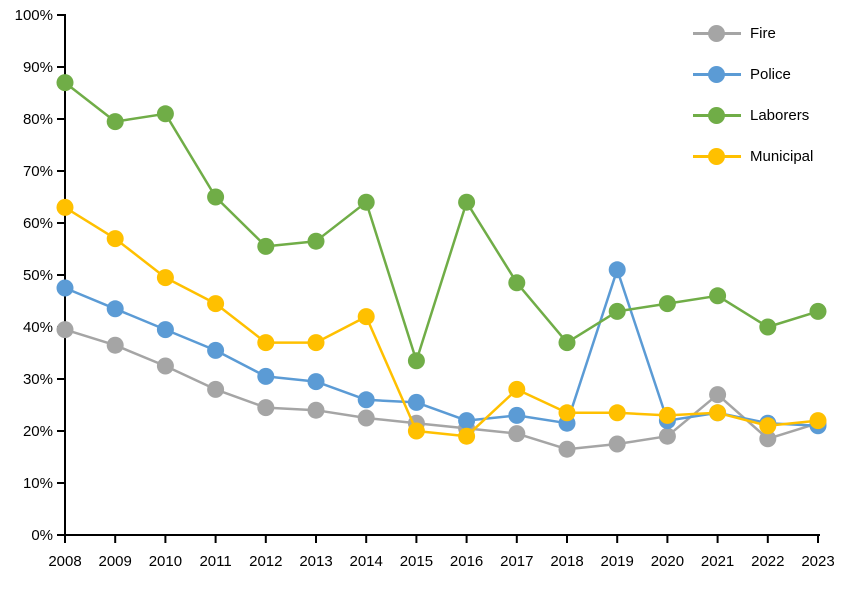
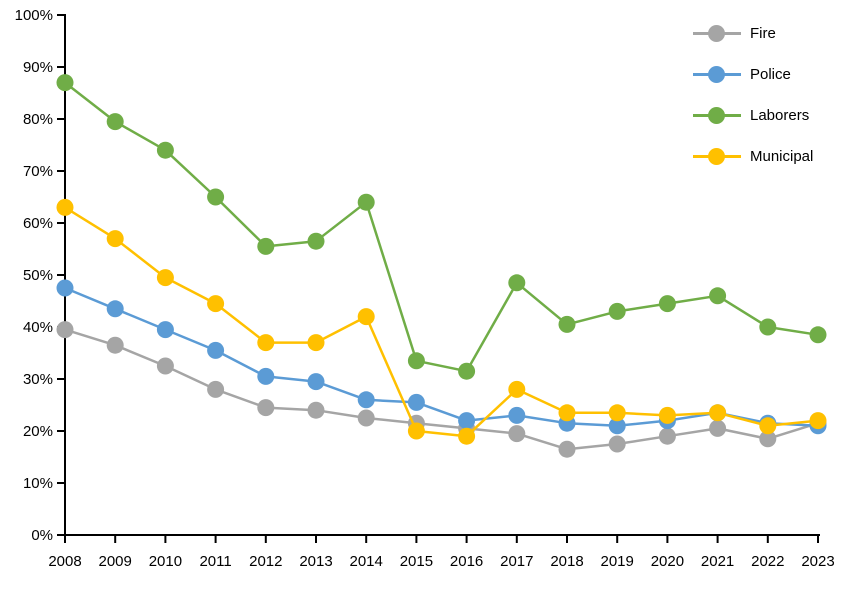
Laborers/2010: 81% -> 74%
Laborers/2016: 64% -> 32%
Laborers/2018: 37% -> 40%
Police/2019: 51% -> 21%
Fire/2021: 27% -> 20%
Laborers/2023: 43% -> 38%
